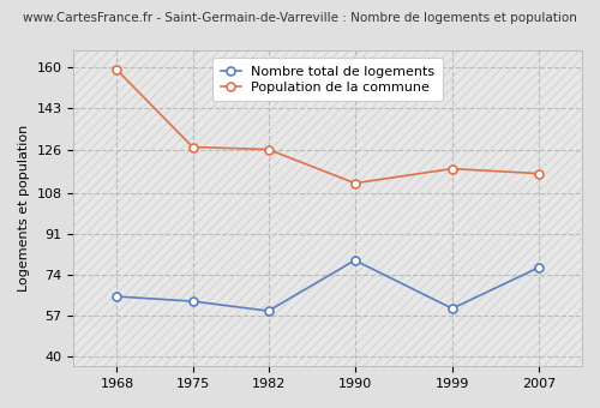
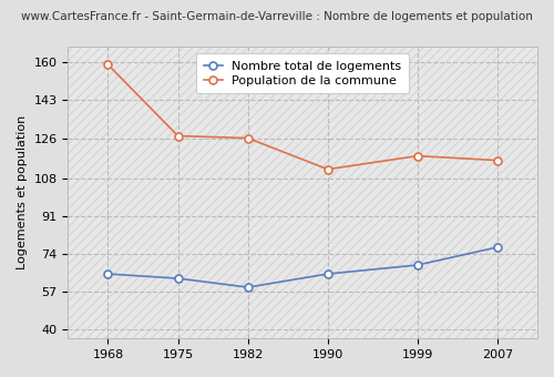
Nombre total de logements/1990: 80 -> 65
Nombre total de logements/1999: 60 -> 69
